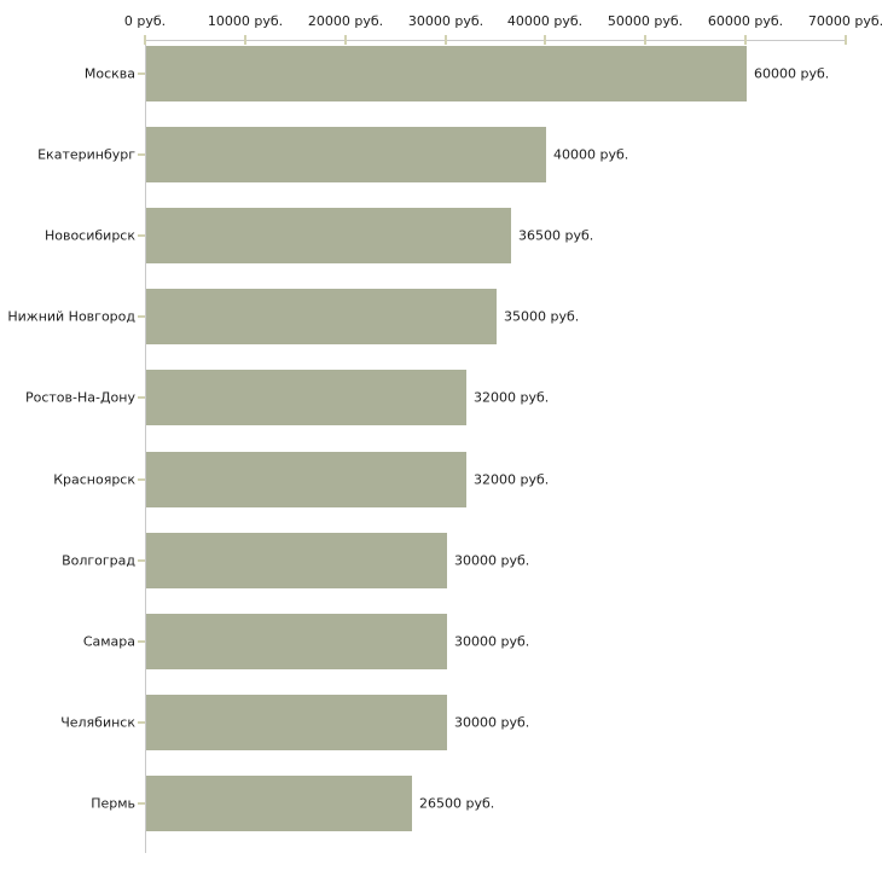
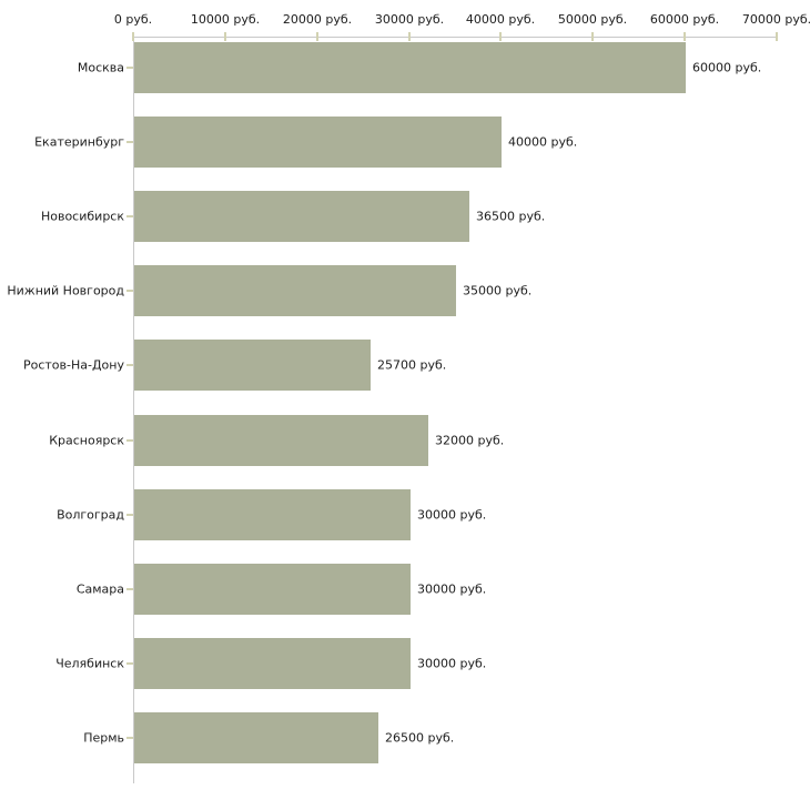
Ростов-На-Дону: 32000 -> 25700
